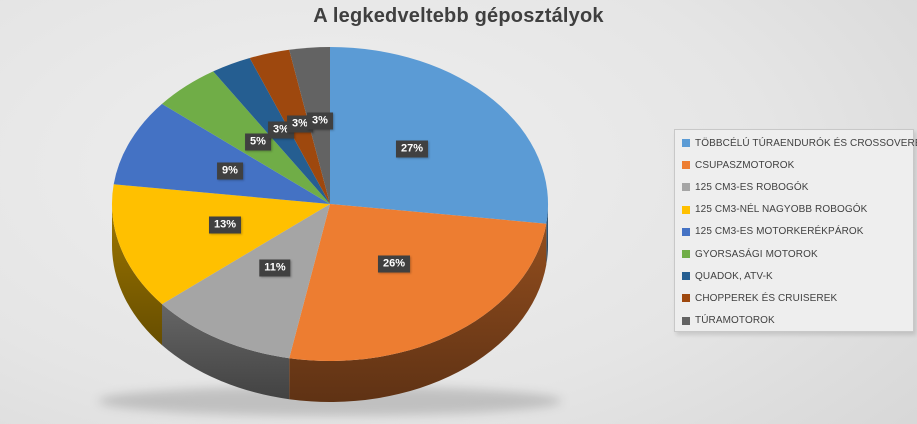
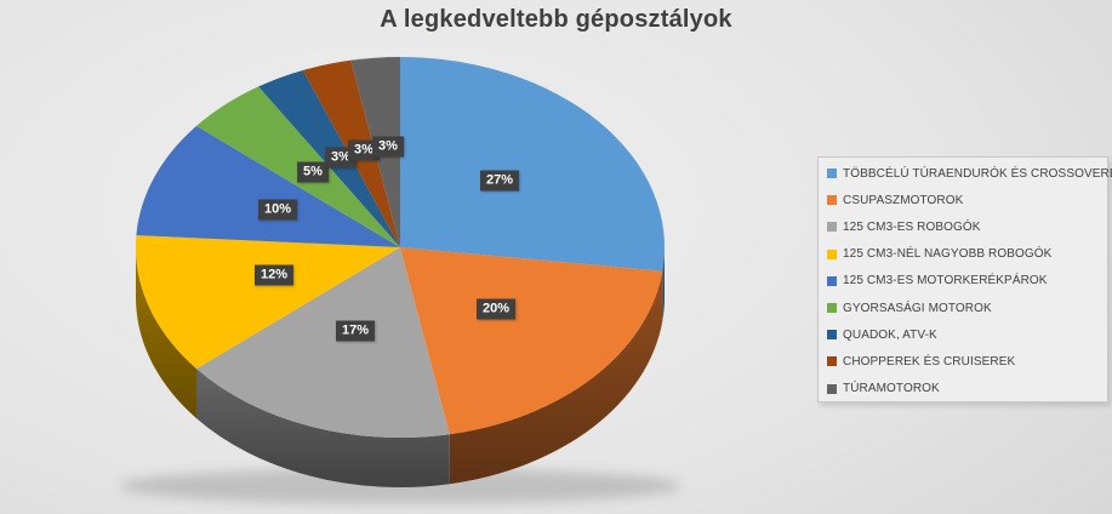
CSUPASZMOTOROK: 26% -> 20%
125 CM3-ES ROBOGÓK: 11% -> 17%
125 CM3-NÉL NAGYOBB ROBOGÓK: 13% -> 12%
125 CM3-ES MOTORKERÉKPÁROK: 9% -> 10%
